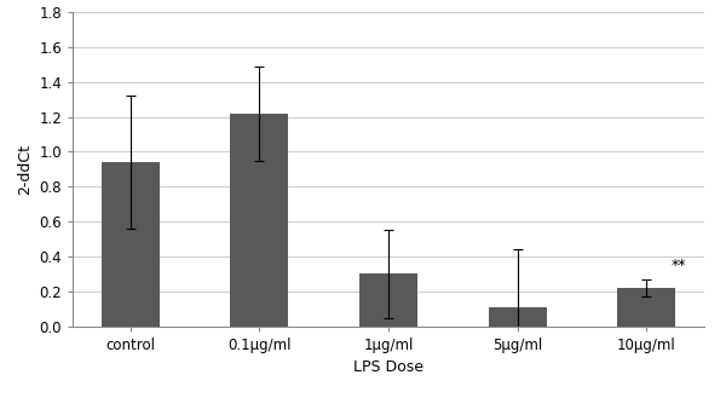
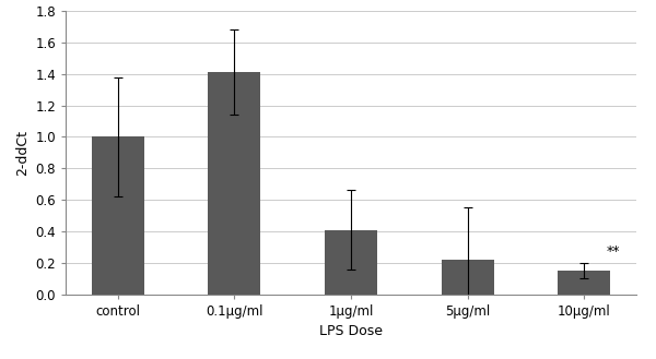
control: 0.94 -> 1.00
0.1μg/ml: 1.22 -> 1.41
1μg/ml: 0.30 -> 0.41
5μg/ml: 0.11 -> 0.22
10μg/ml: 0.22 -> 0.15
